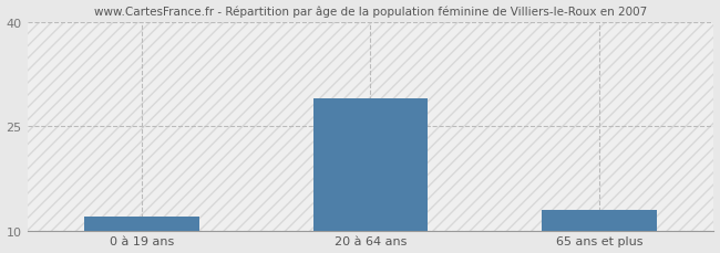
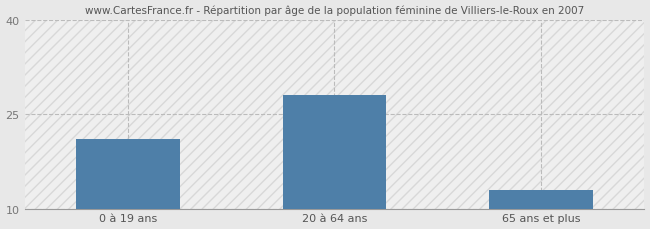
0 à 19 ans: 12 -> 21
20 à 64 ans: 29 -> 28
